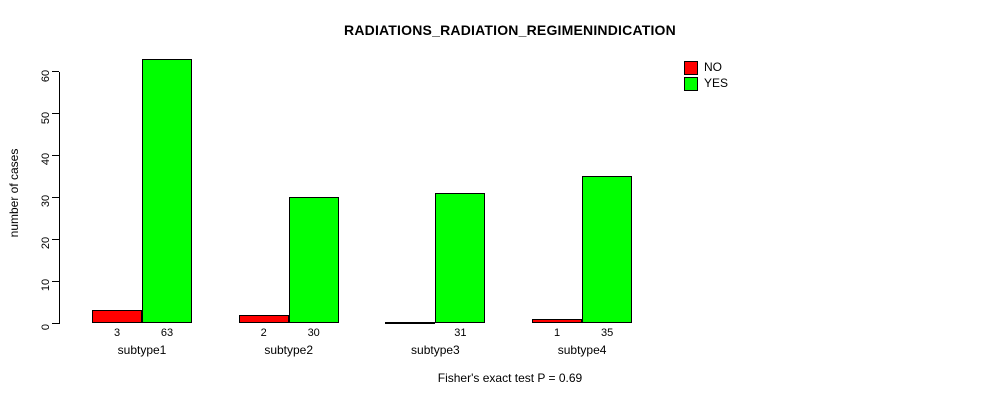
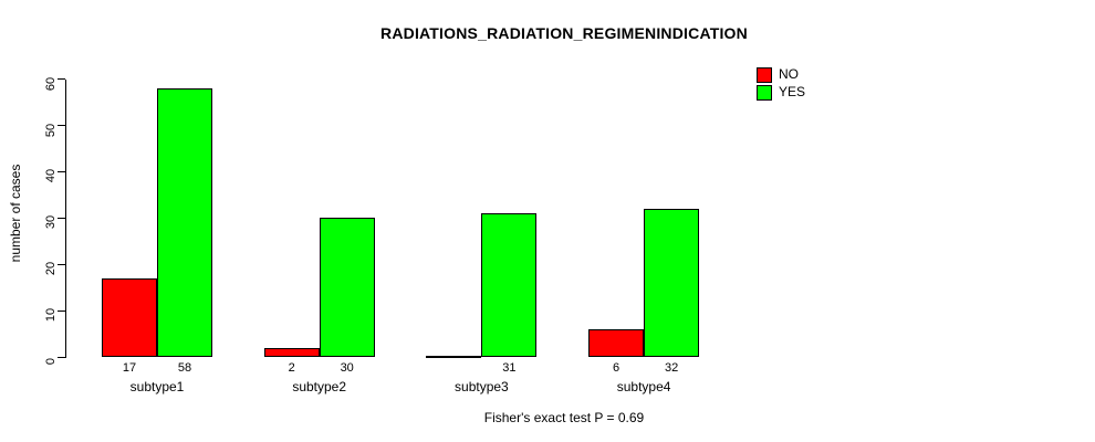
NO/subtype1: 3 -> 17
YES/subtype1: 63 -> 58
NO/subtype4: 1 -> 6
YES/subtype4: 35 -> 32
